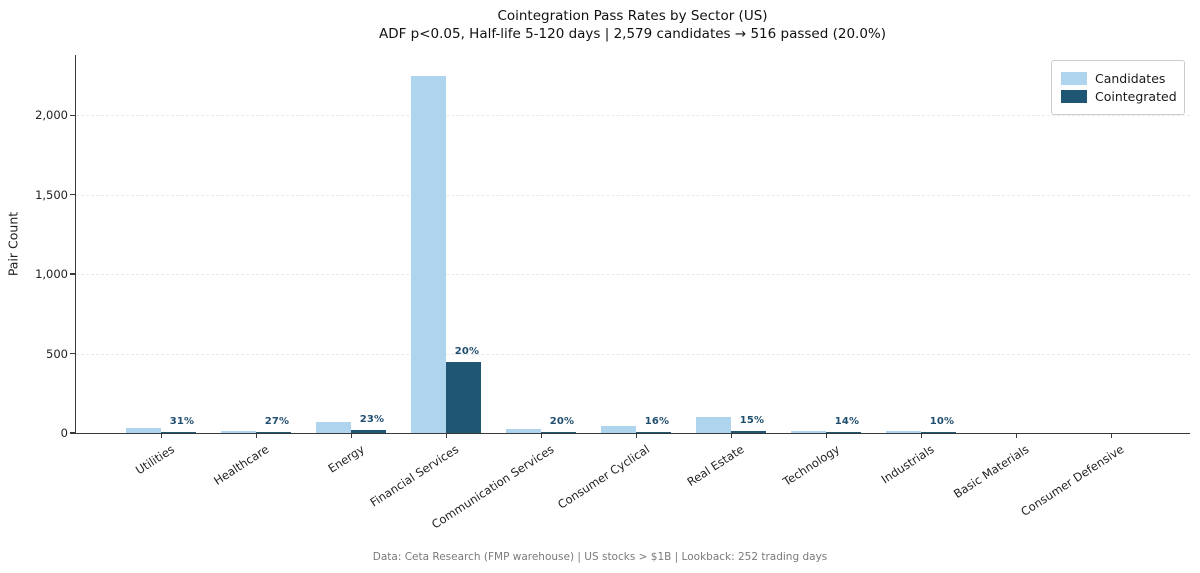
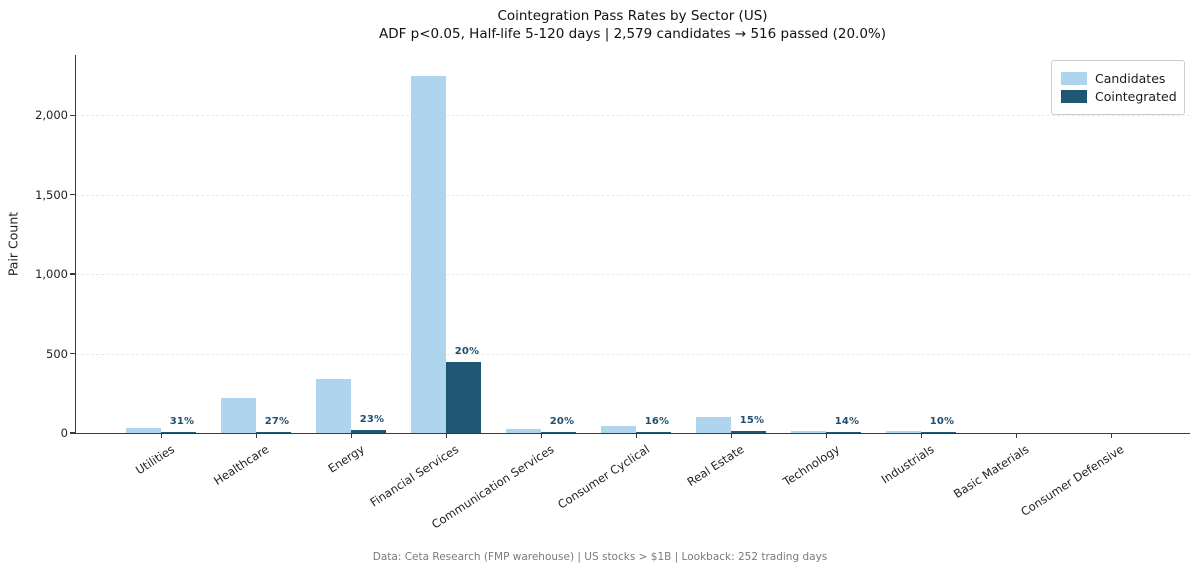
Candidates/Healthcare: 10 -> 220
Candidates/Energy: 70 -> 340
